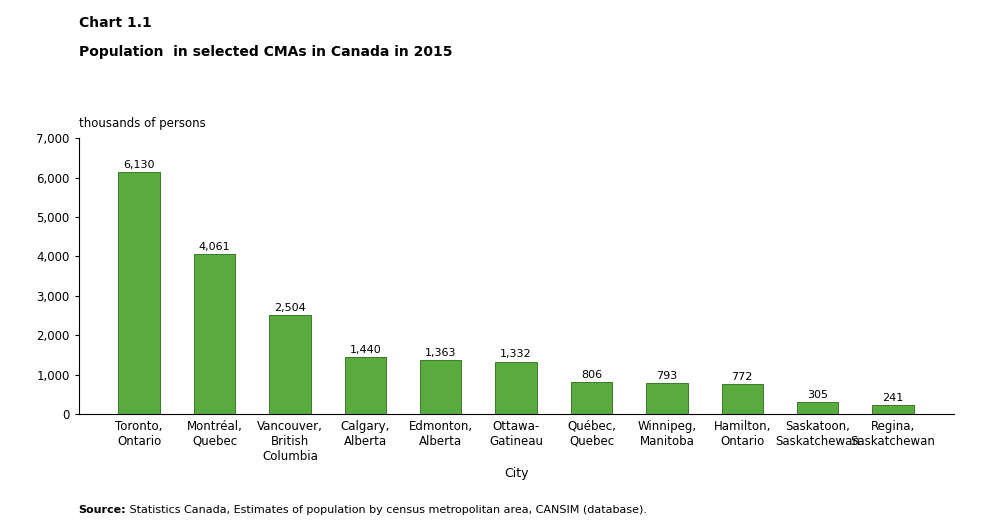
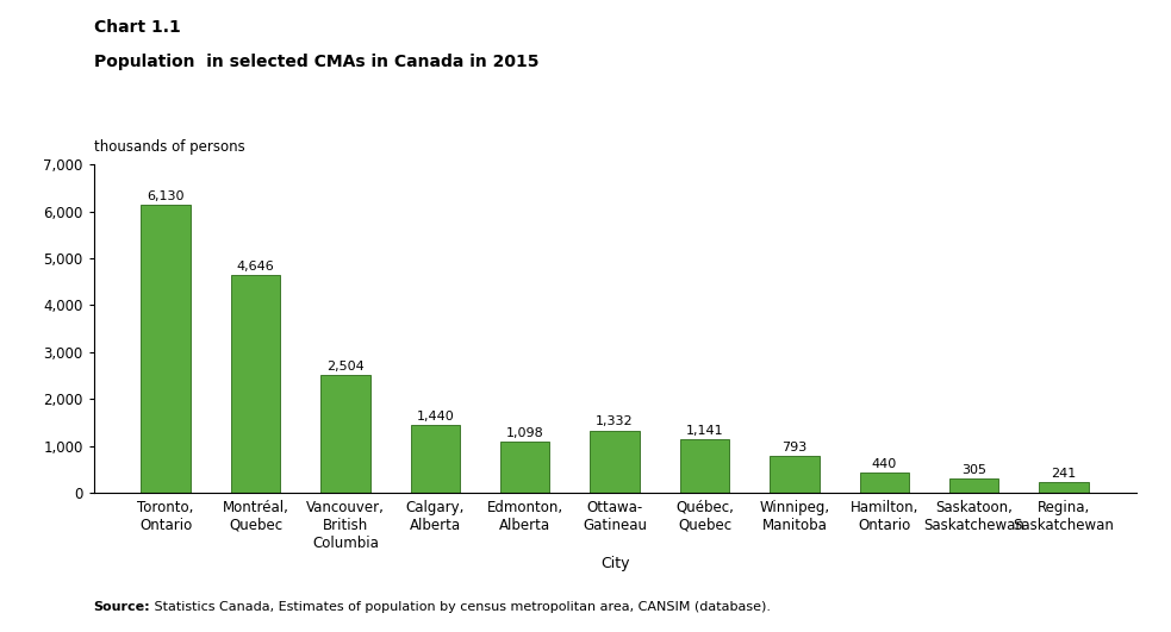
Montréal, Quebec: 4,061 -> 4,646
Edmonton, Alberta: 1,363 -> 1,098
Québec, Quebec: 806 -> 1,141
Hamilton, Ontario: 772 -> 440
